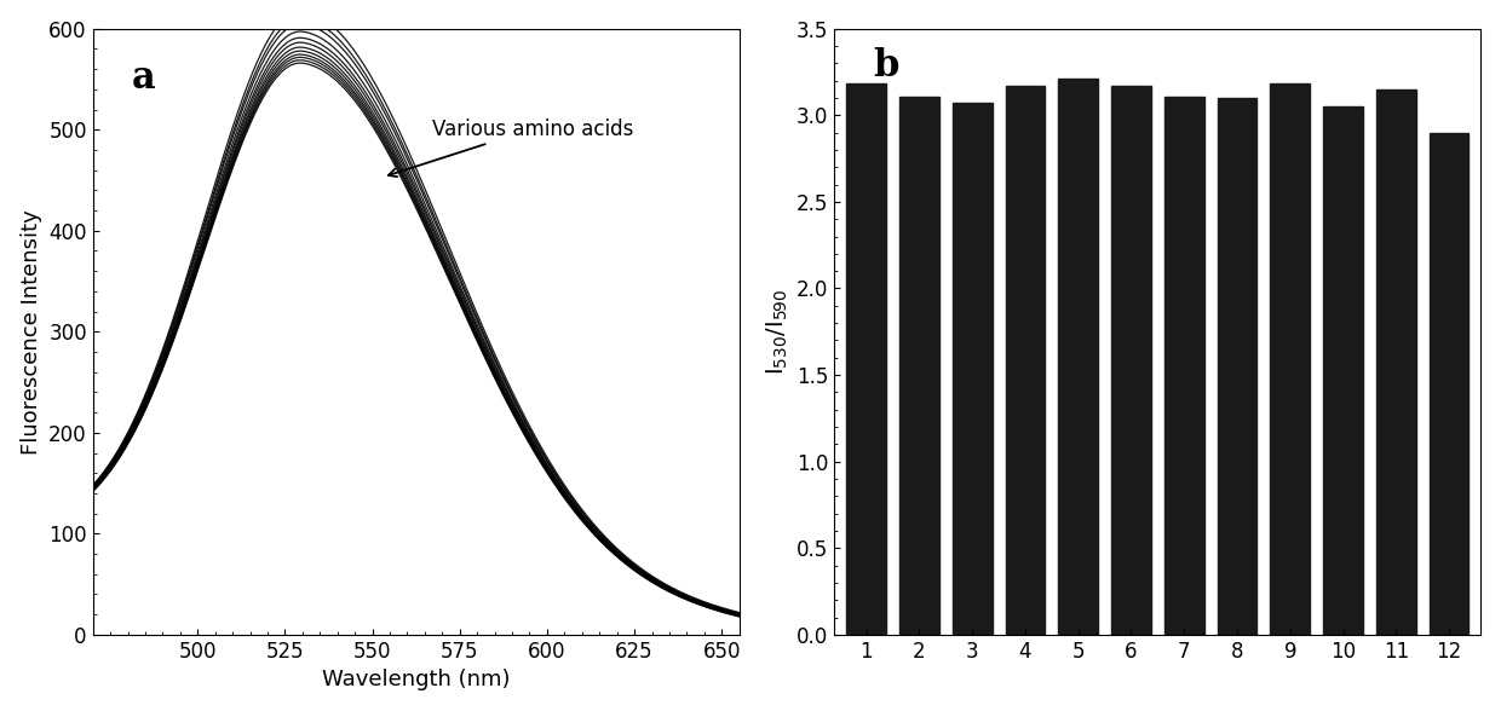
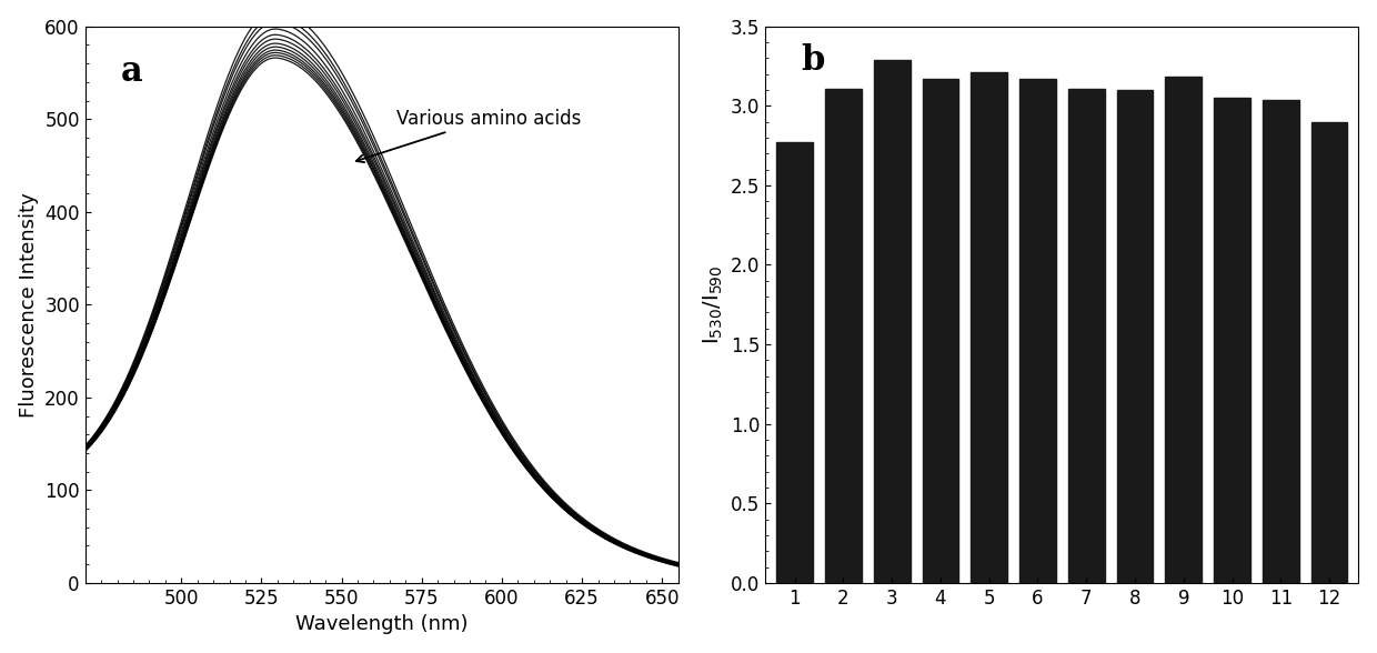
1: 3.18 -> 2.77
3: 3.07 -> 3.29
11: 3.15 -> 3.04
